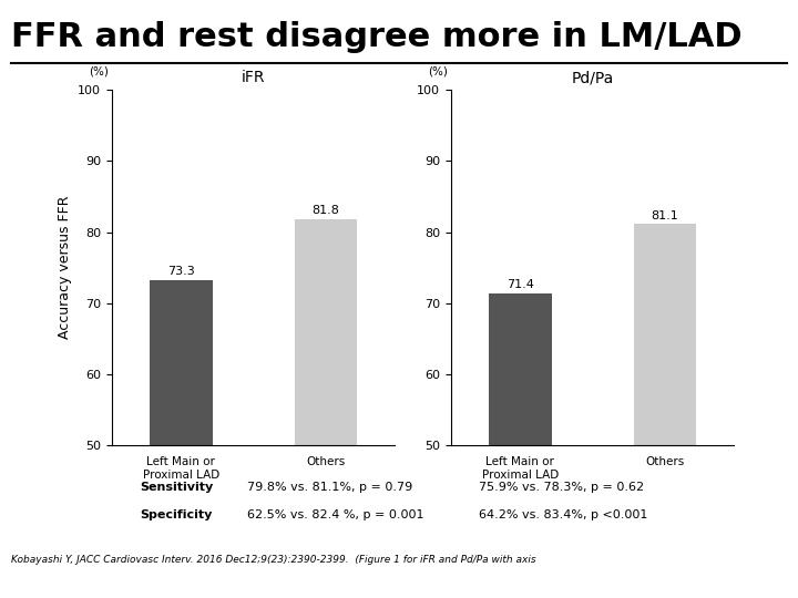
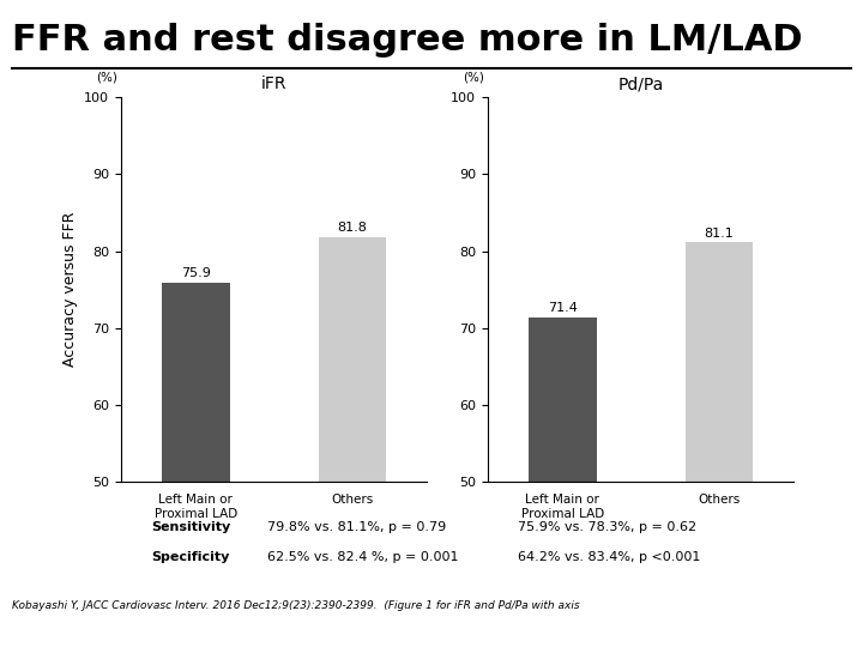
iFR/Left Main or Proximal LAD: 73.3 -> 75.9
